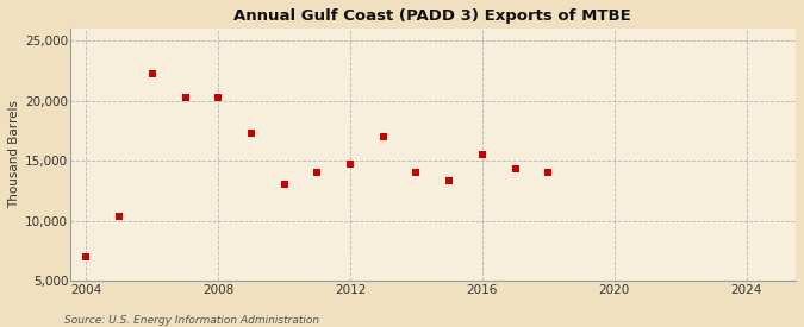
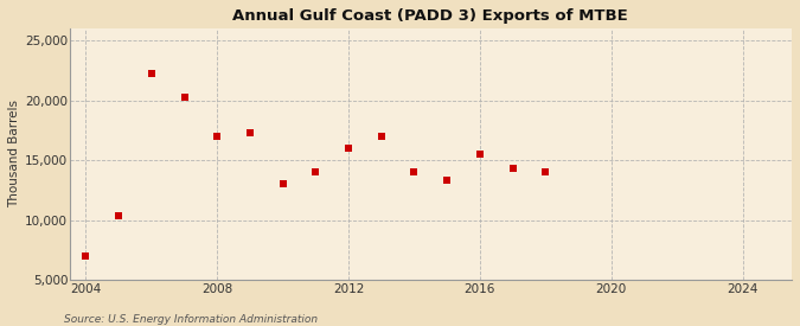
2008: 20,200 -> 17,000
2012: 14,700 -> 16,000
